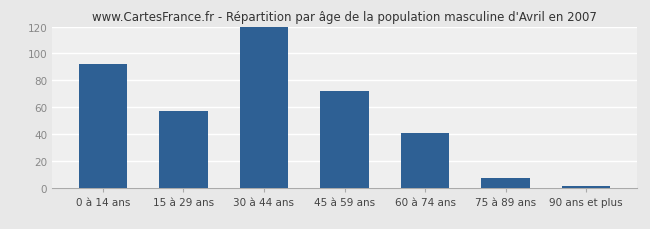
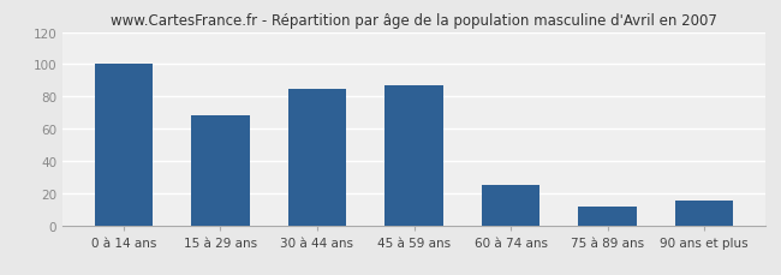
0 à 14 ans: 92 -> 100
15 à 29 ans: 57 -> 68
30 à 44 ans: 120 -> 85
45 à 59 ans: 72 -> 87
60 à 74 ans: 41 -> 25
75 à 89 ans: 7 -> 12
90 ans et plus: 1 -> 15
